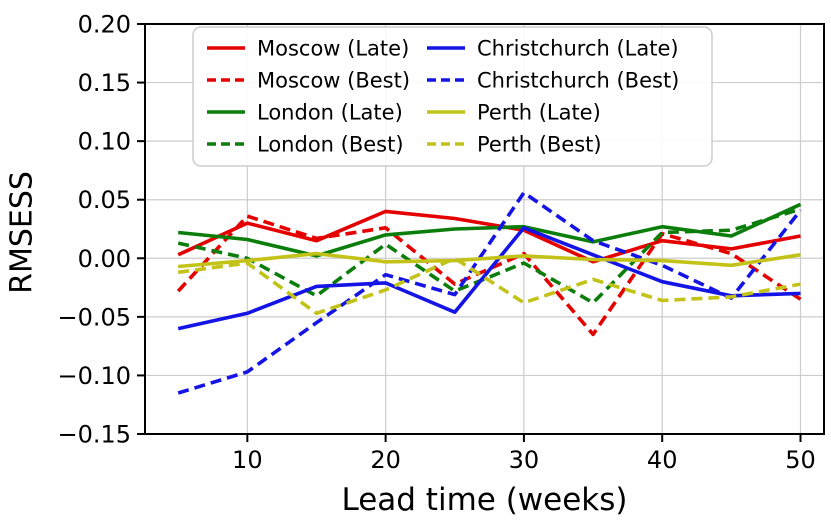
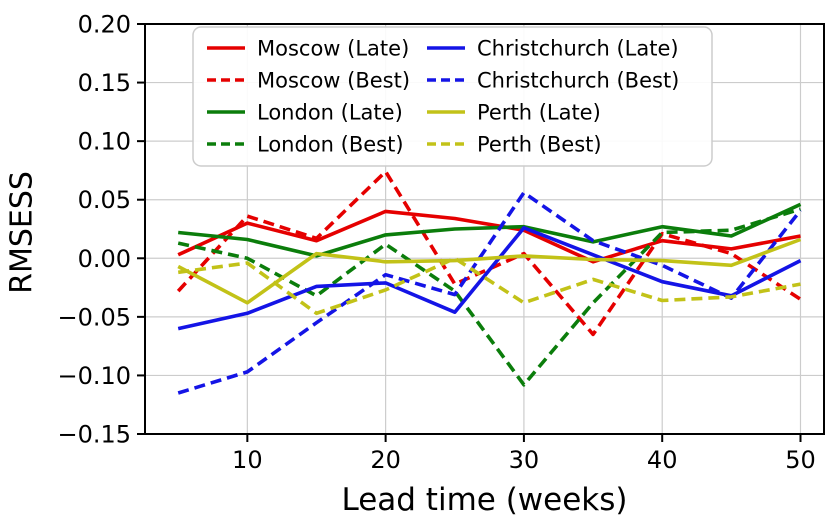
Perth (Late)/10: -0.002 -> -0.038
Moscow (Best)/20: 0.026 -> 0.074
London (Best)/30: -0.004 -> -0.108
Christchurch (Late)/50: -0.030 -> -0.002
Perth (Late)/50: 0.003 -> 0.016
